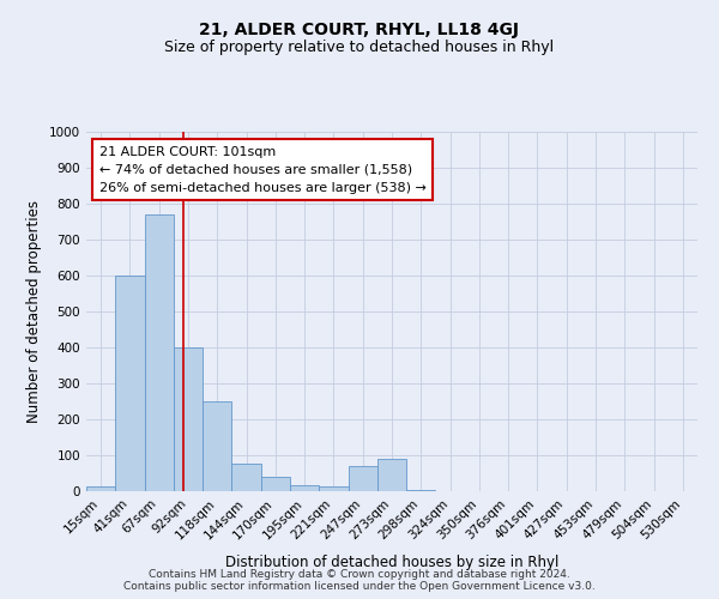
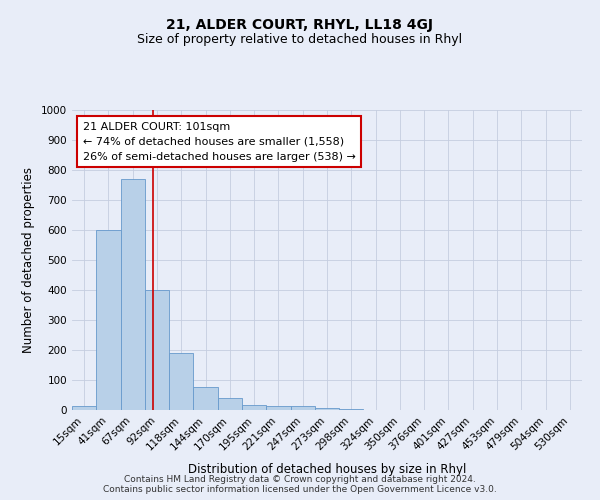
118sqm: 250 -> 190
247sqm: 70 -> 12
273sqm: 90 -> 8
